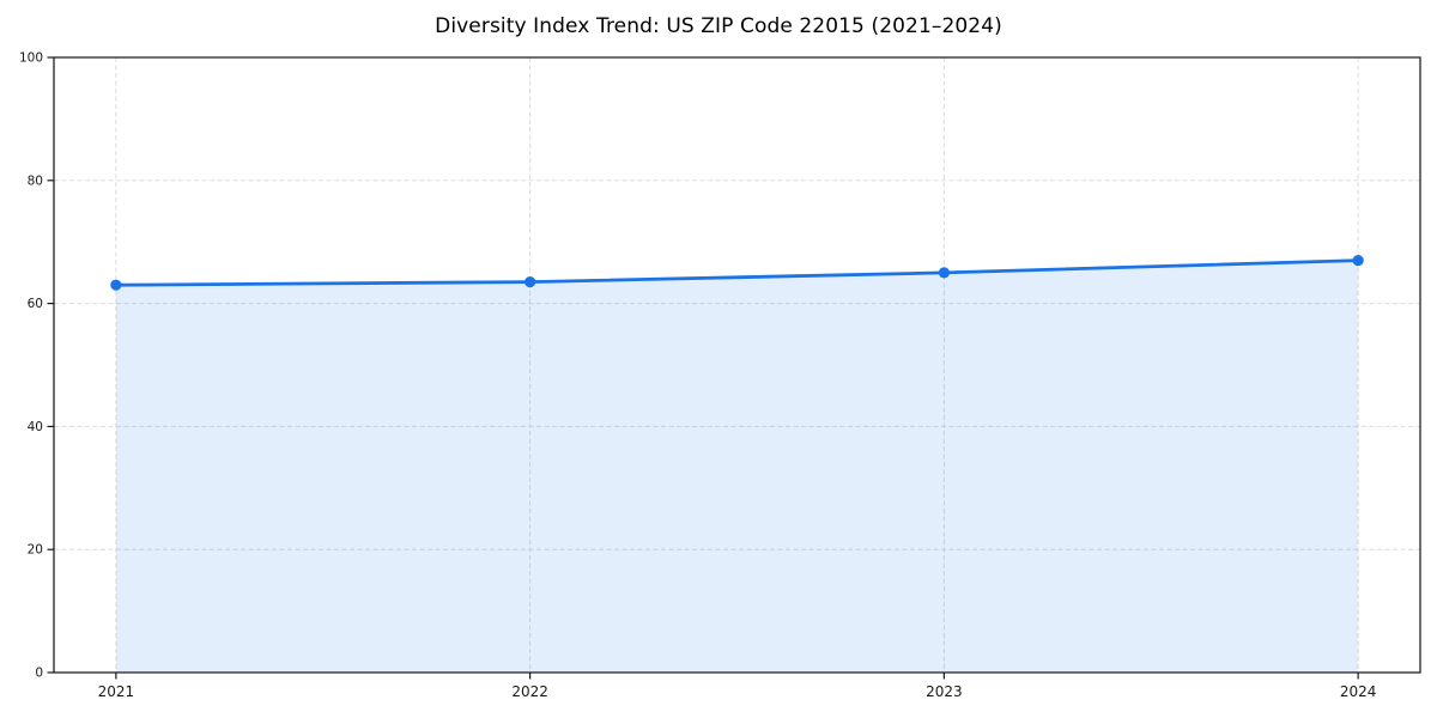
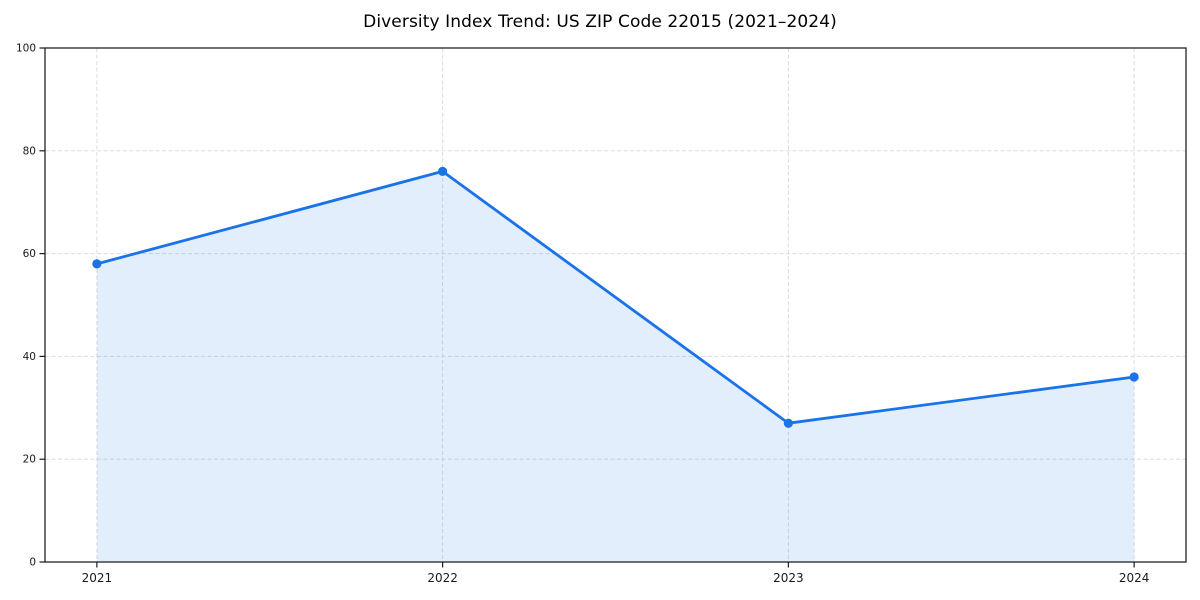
2021: 63 -> 58
2022: 64 -> 76
2023: 65 -> 27
2024: 67 -> 36
